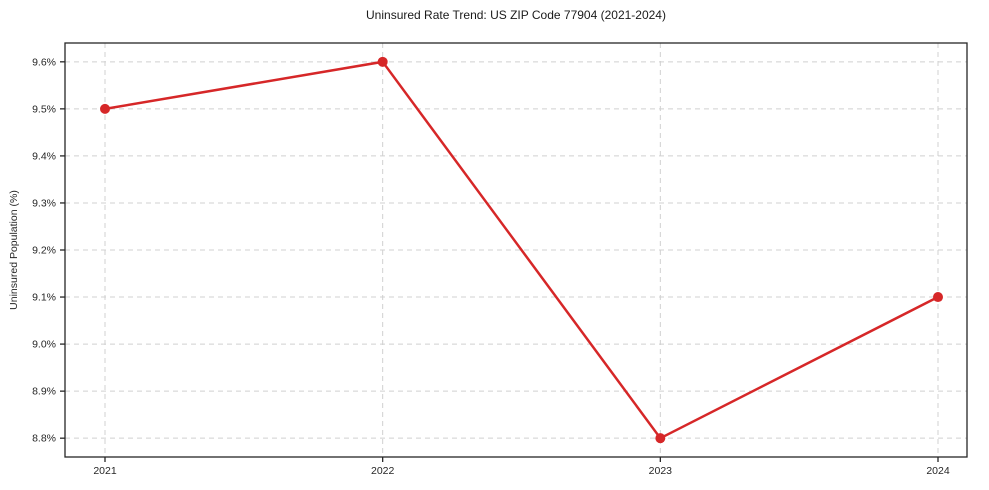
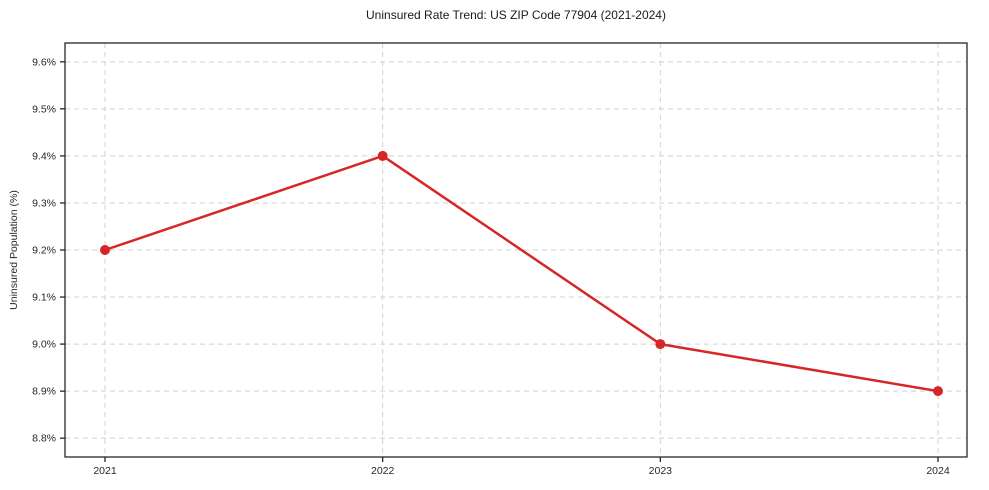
2021: 9.5% -> 9.2%
2022: 9.6% -> 9.4%
2023: 8.8% -> 9.0%
2024: 9.1% -> 8.9%
